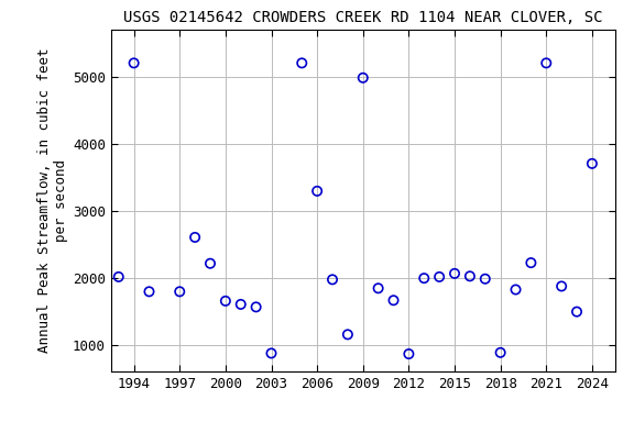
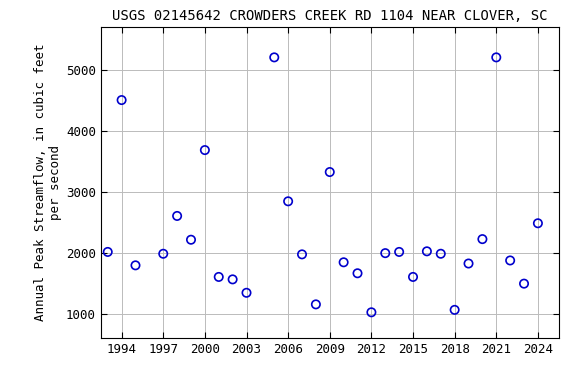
1994: 5200 -> 4500
1997: 1790 -> 1980
2000: 1650 -> 3680
2003: 870 -> 1340
2006: 3290 -> 2840
2009: 4980 -> 3320
2012: 860 -> 1020
2015: 2060 -> 1600
2018: 880 -> 1060
2024: 3700 -> 2480
